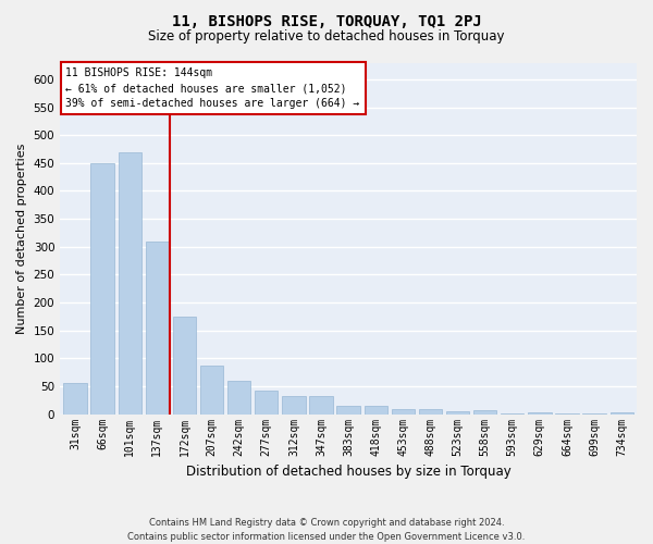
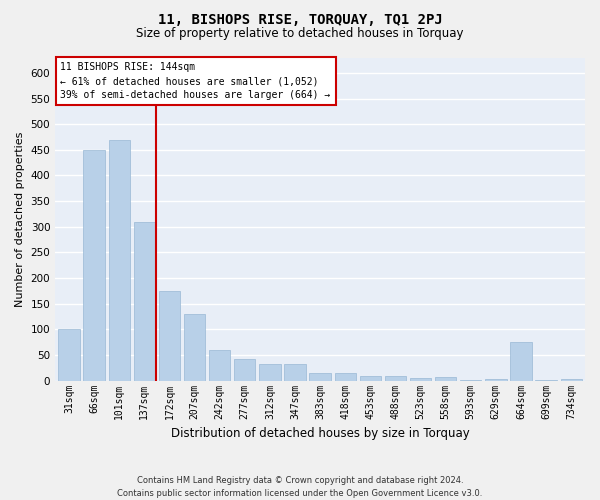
31sqm: 55 -> 100
207sqm: 88 -> 130
664sqm: 1 -> 76
